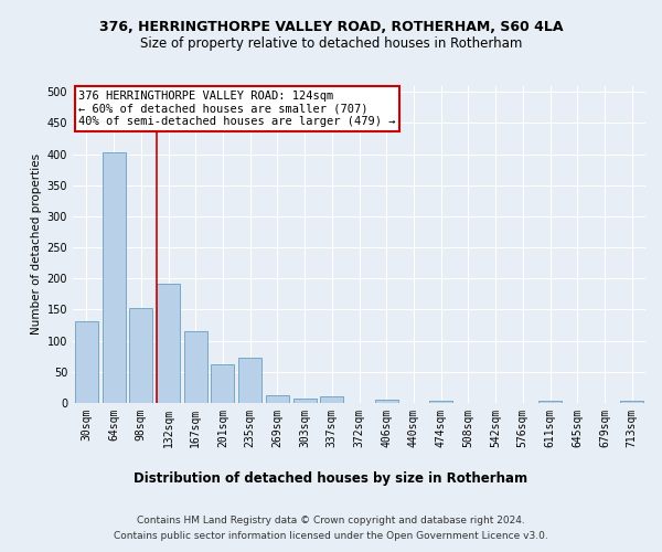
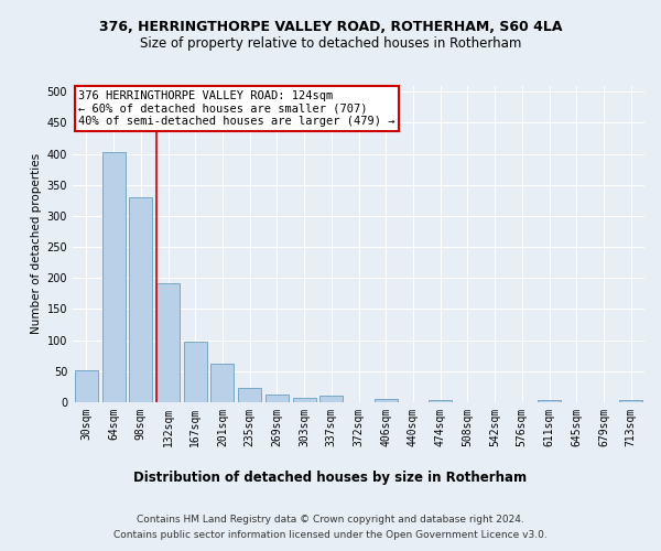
30sqm: 132 -> 52
98sqm: 152 -> 330
167sqm: 116 -> 98
235sqm: 72 -> 23
